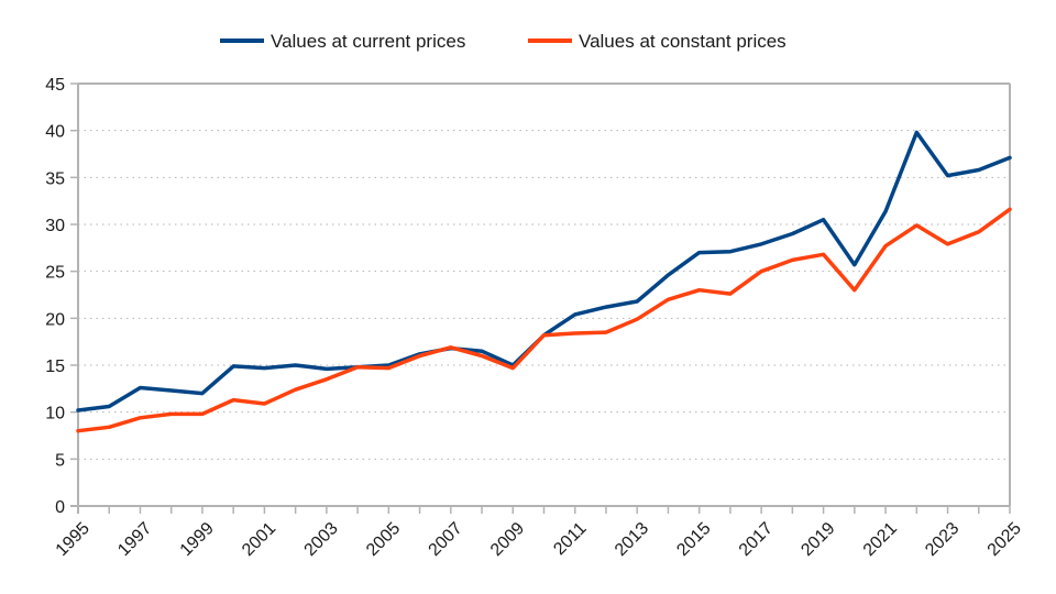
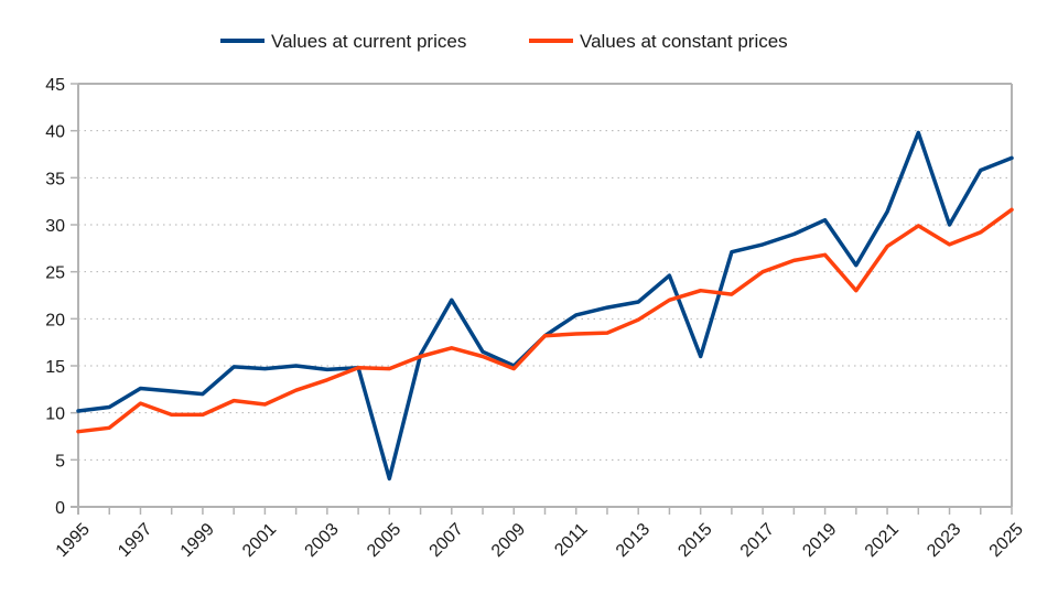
Values at constant prices/1997: 9 -> 11
Values at current prices/2005: 15 -> 3
Values at current prices/2007: 17 -> 22
Values at current prices/2015: 27 -> 16
Values at current prices/2023: 35 -> 30
